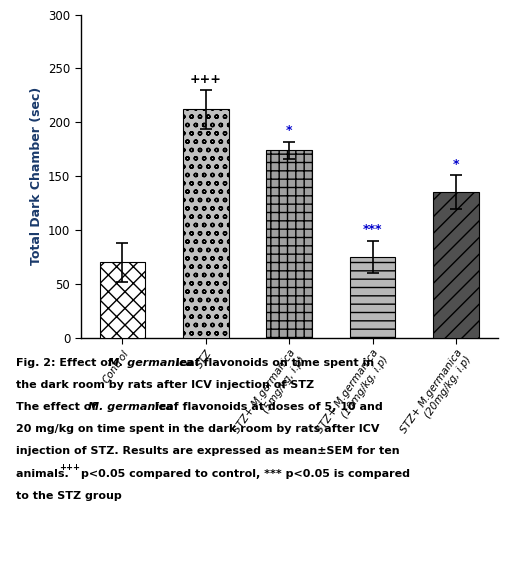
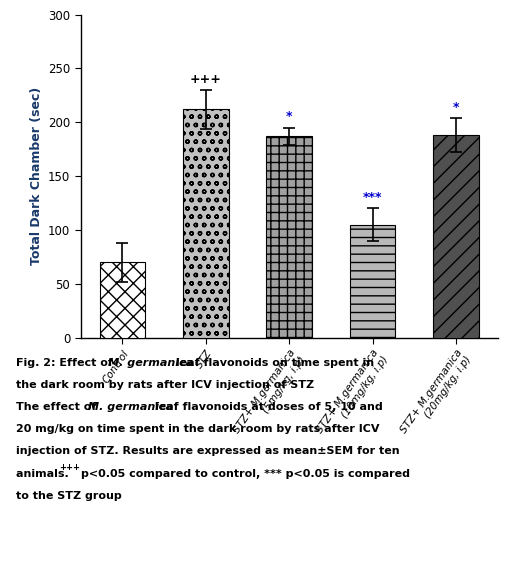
STZ+ M.germanica (5mg/kg, i.p): 174 -> 187
STZ+ M.germanica (10mg/kg, i.p): 75 -> 105
STZ+ M.germanica (20mg/kg, i.p): 135 -> 188
